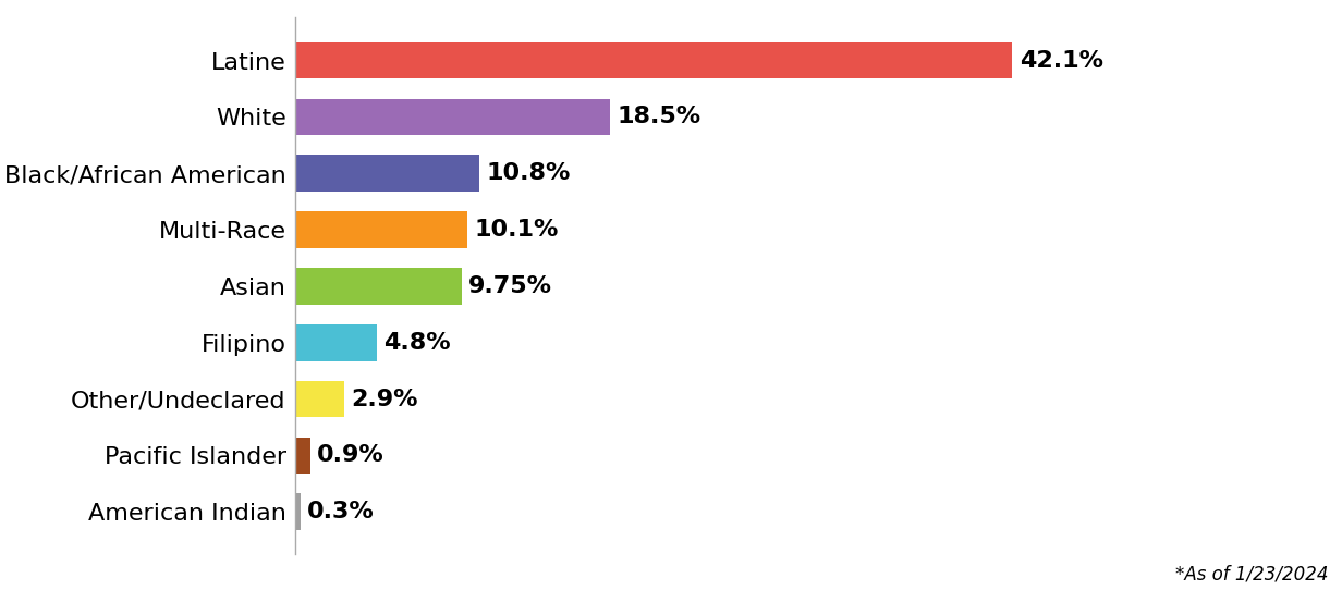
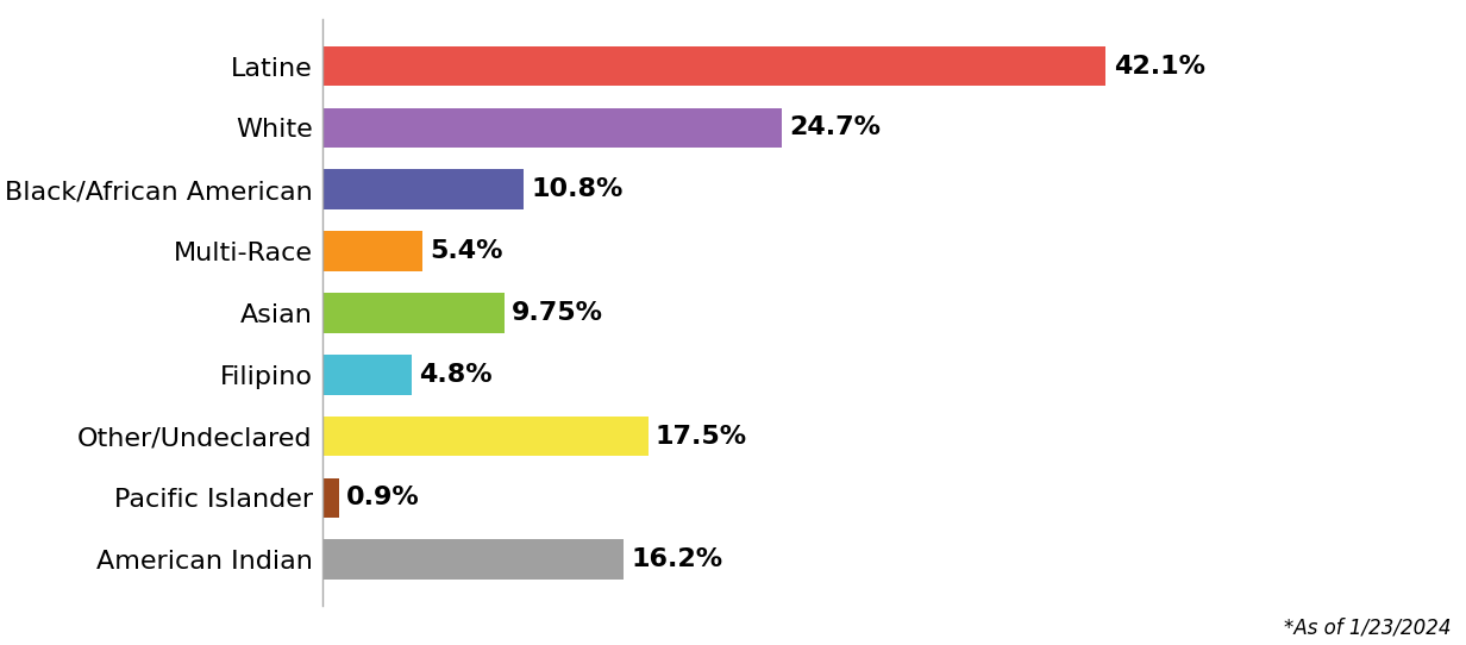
White: 18.5% -> 24.7%
Multi-Race: 10.1% -> 5.4%
Other/Undeclared: 2.9% -> 17.5%
American Indian: 0.3% -> 16.2%
